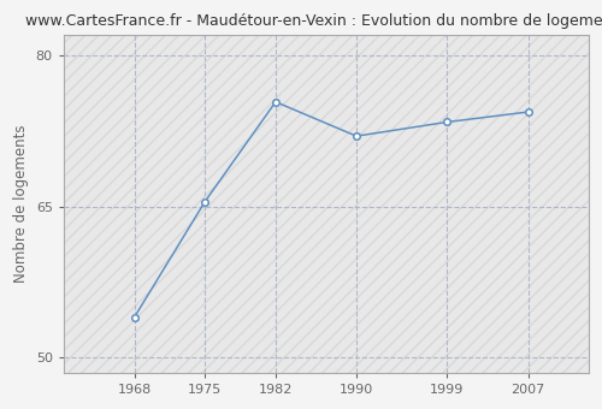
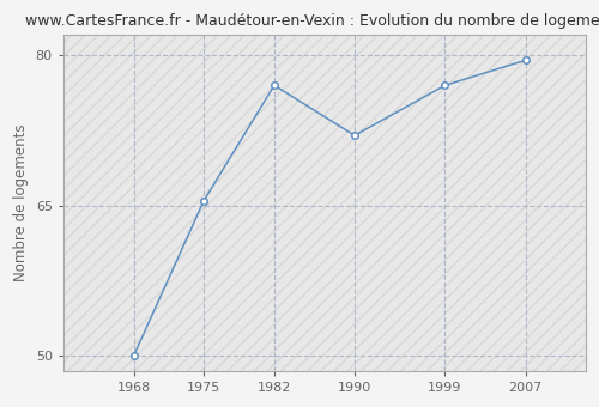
1968: 54.0 -> 50.0
1982: 75.4 -> 77.0
1999: 73.4 -> 77.0
2007: 74.4 -> 79.5
